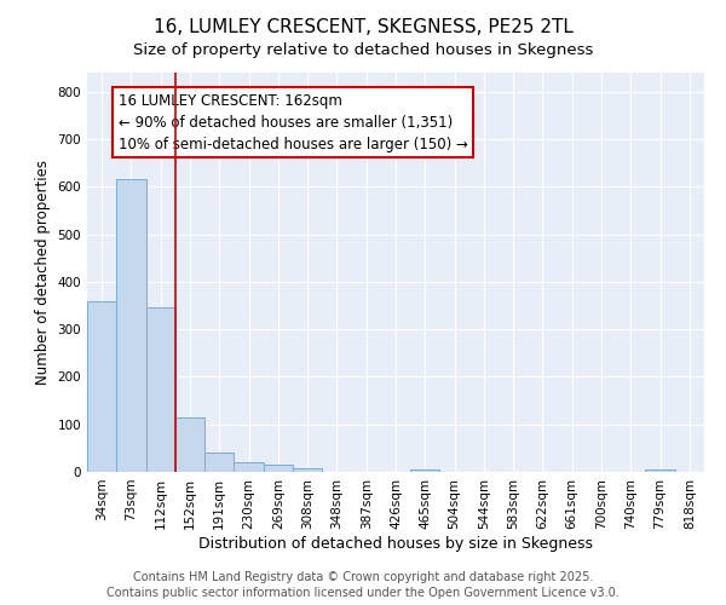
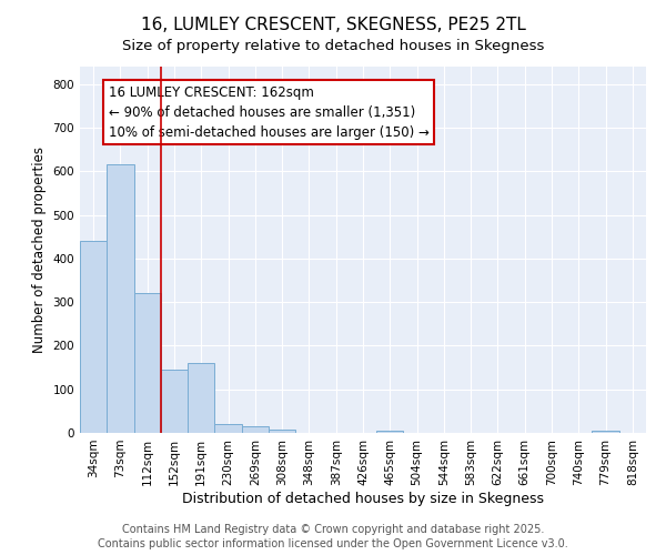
34sqm: 360 -> 440
112sqm: 345 -> 320
152sqm: 115 -> 145
191sqm: 40 -> 160
